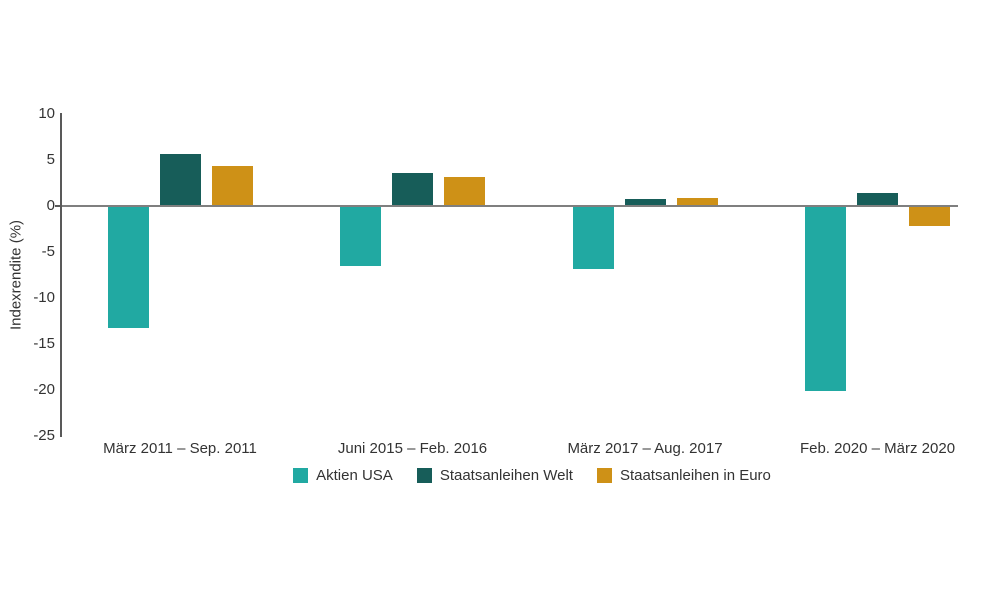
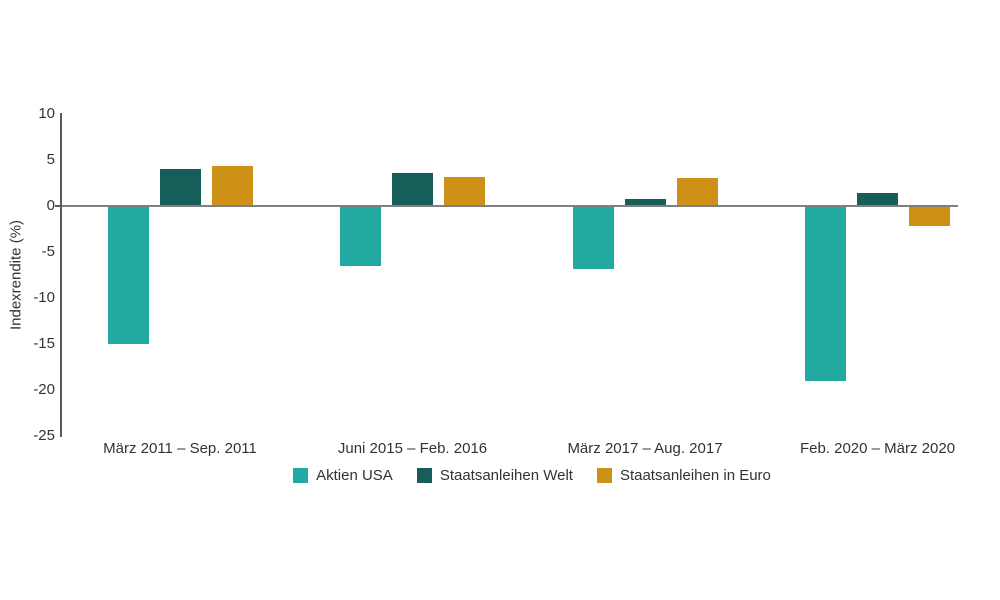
Aktien USA/März 2011 – Sep. 2011: -13 -> -15
Staatsanleihen Welt/März 2011 – Sep. 2011: 6 -> 4
Staatsanleihen in Euro/März 2017 – Aug. 2017: 1 -> 3
Aktien USA/Feb. 2020 – März 2020: -20 -> -19
